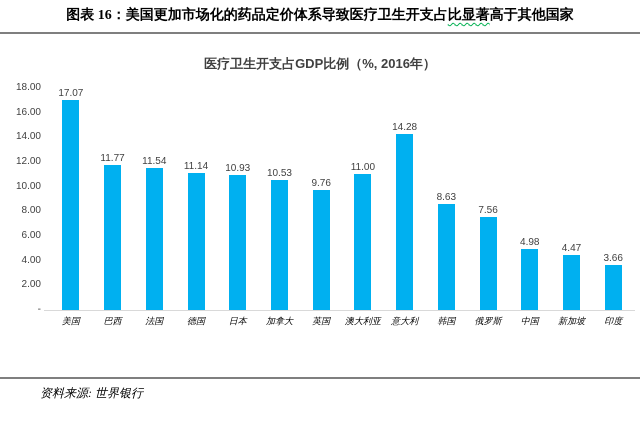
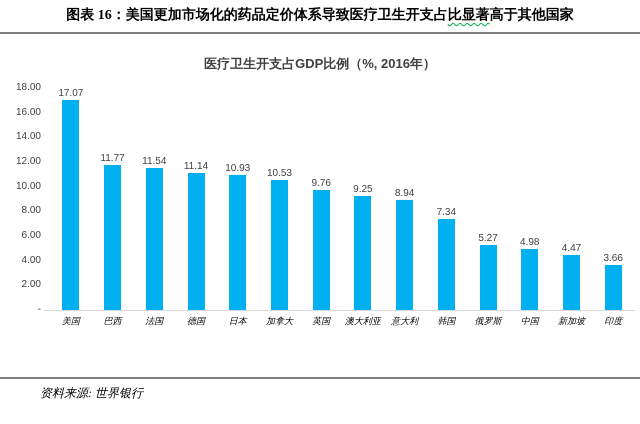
澳大利亚: 11.00 -> 9.25
意大利: 14.28 -> 8.94
韩国: 8.63 -> 7.34
俄罗斯: 7.56 -> 5.27
